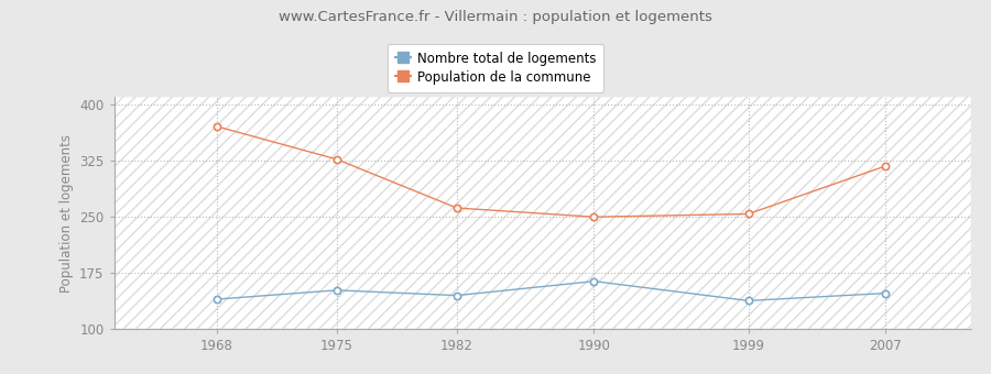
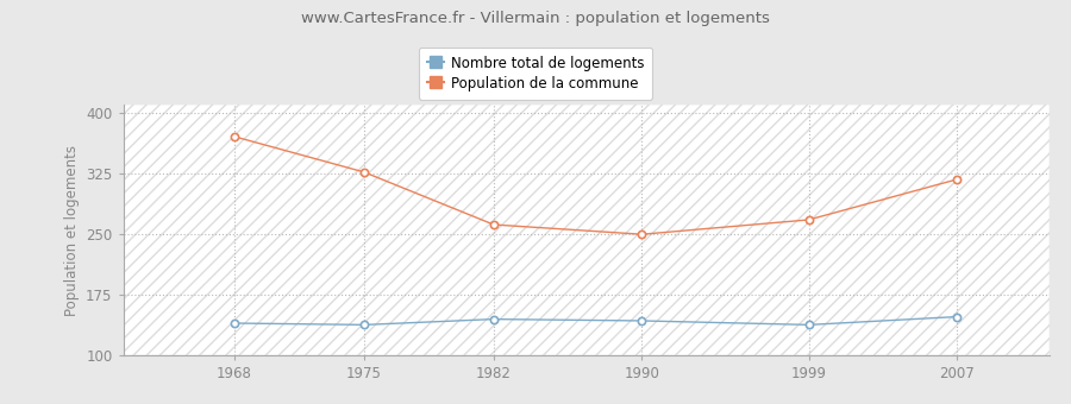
Nombre total de logements/1975: 152 -> 138
Nombre total de logements/1990: 164 -> 143
Population de la commune/1999: 254 -> 268
